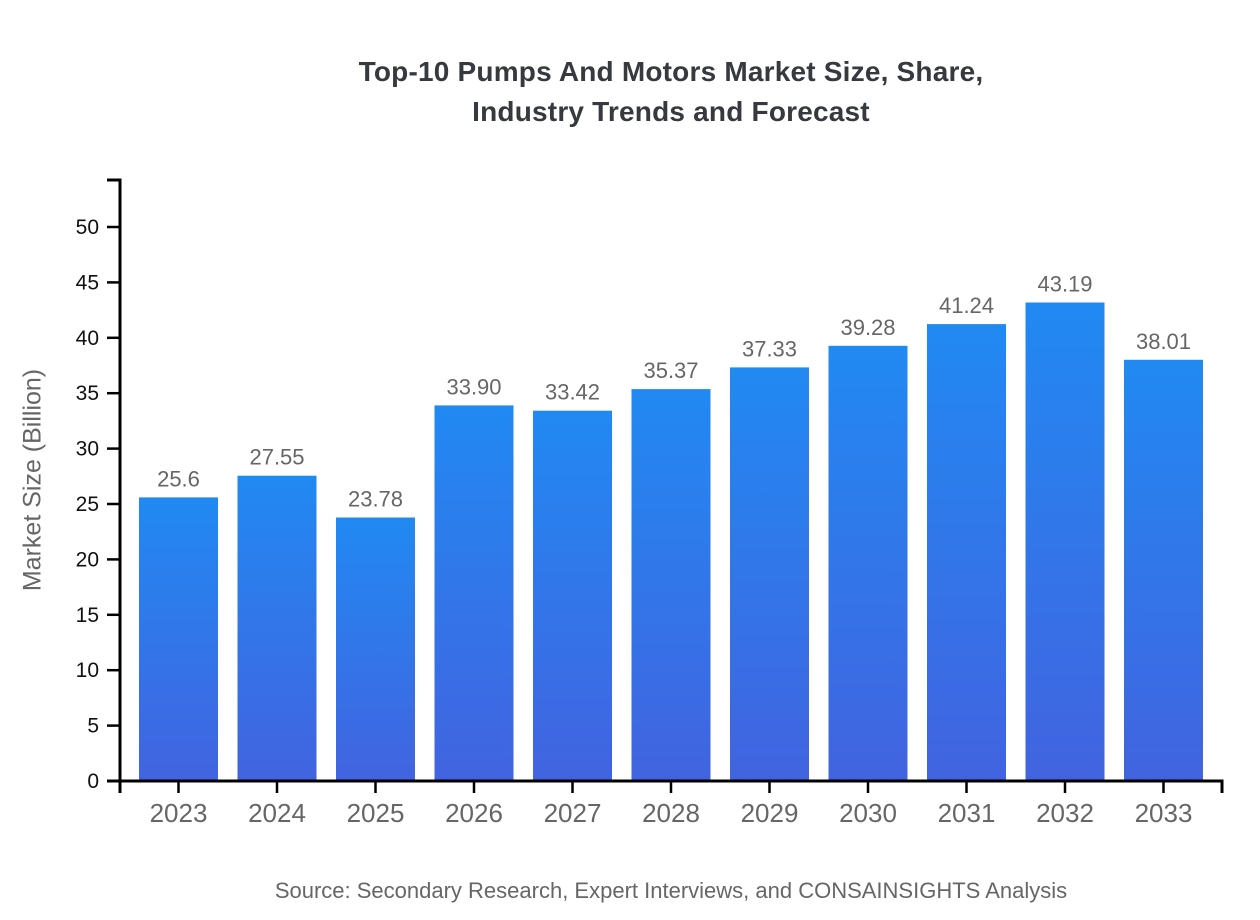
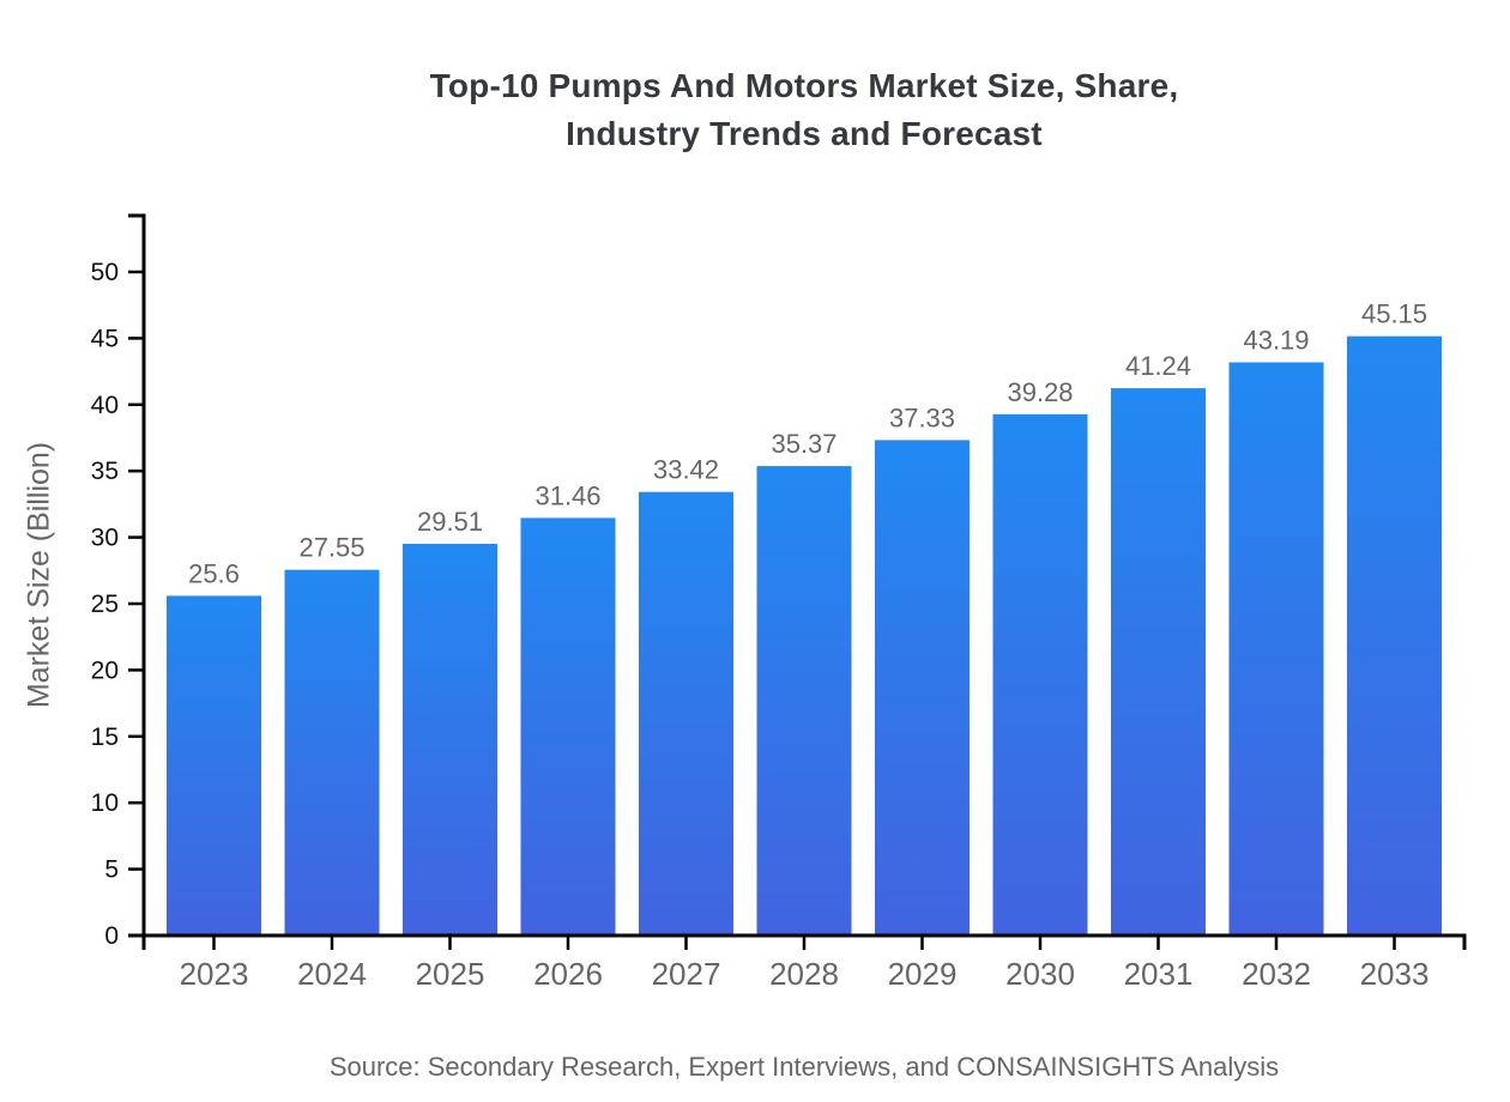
2025: 23.78 -> 29.51
2026: 33.90 -> 31.46
2033: 38.01 -> 45.15
